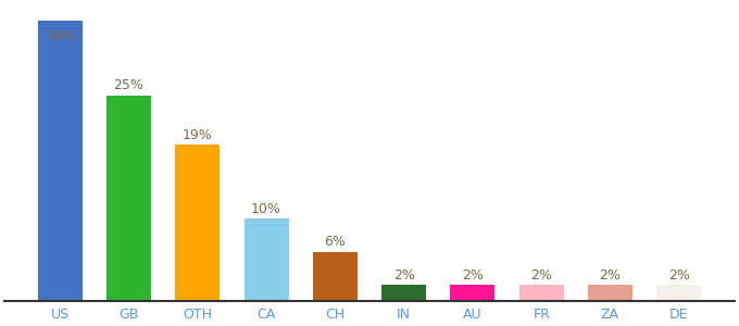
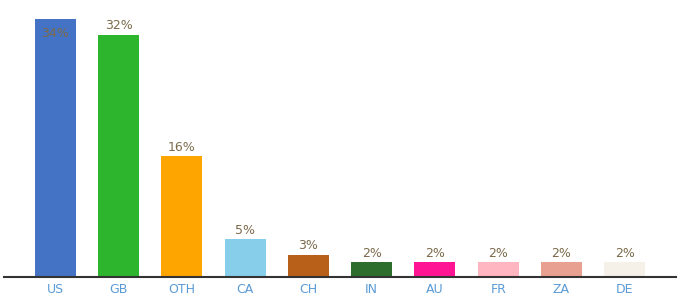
GB: 25% -> 32%
OTH: 19% -> 16%
CA: 10% -> 5%
CH: 6% -> 3%
